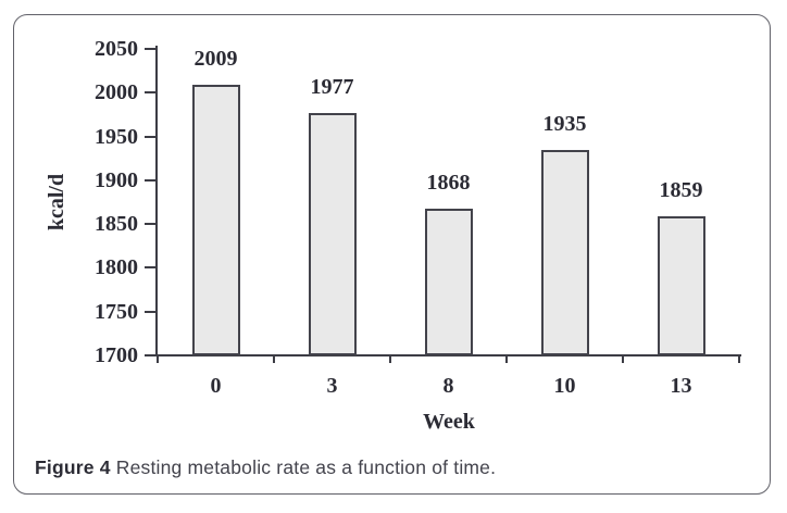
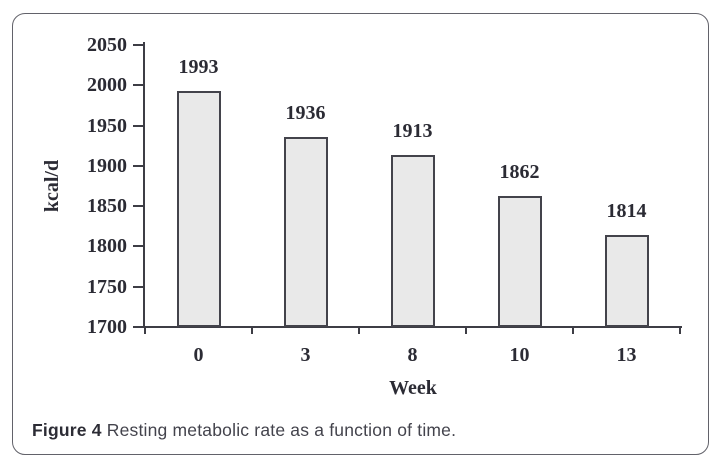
0: 2009 -> 1993
3: 1977 -> 1936
8: 1868 -> 1913
10: 1935 -> 1862
13: 1859 -> 1814
